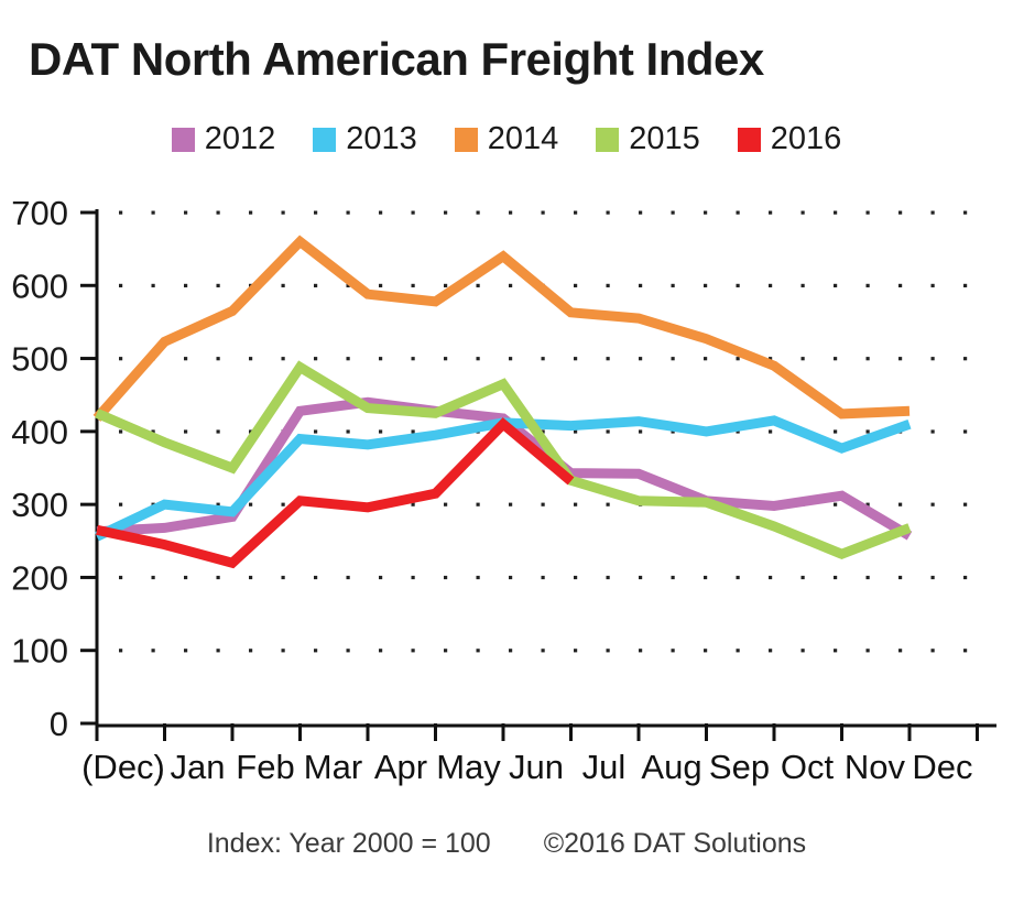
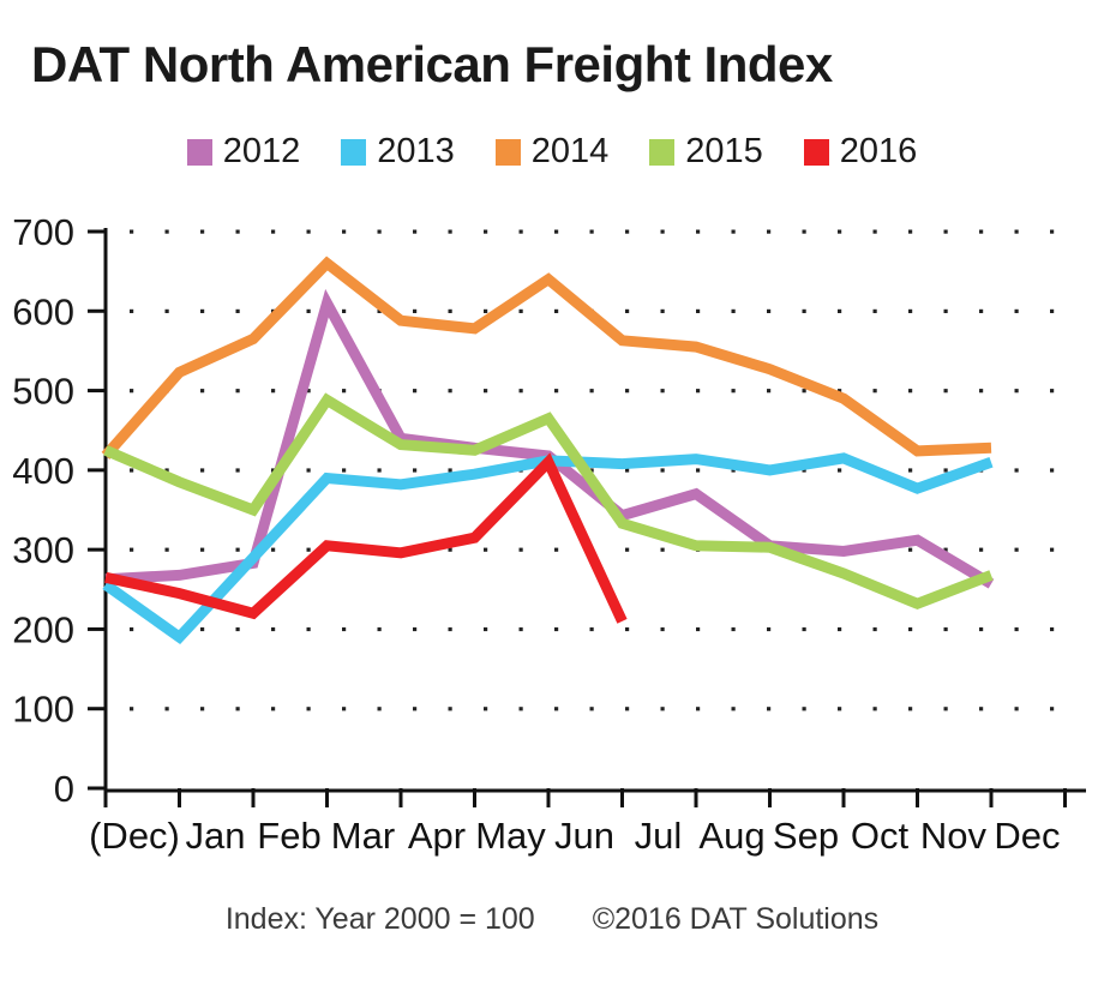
2013/Jan: 300 -> 190
2012/Mar: 430 -> 610
2016/Jul: 330 -> 210
2012/Aug: 340 -> 370
